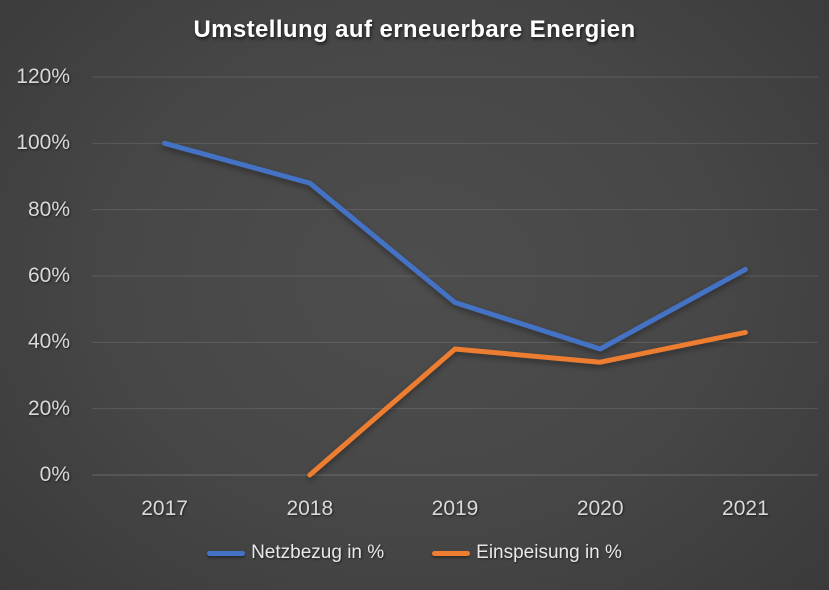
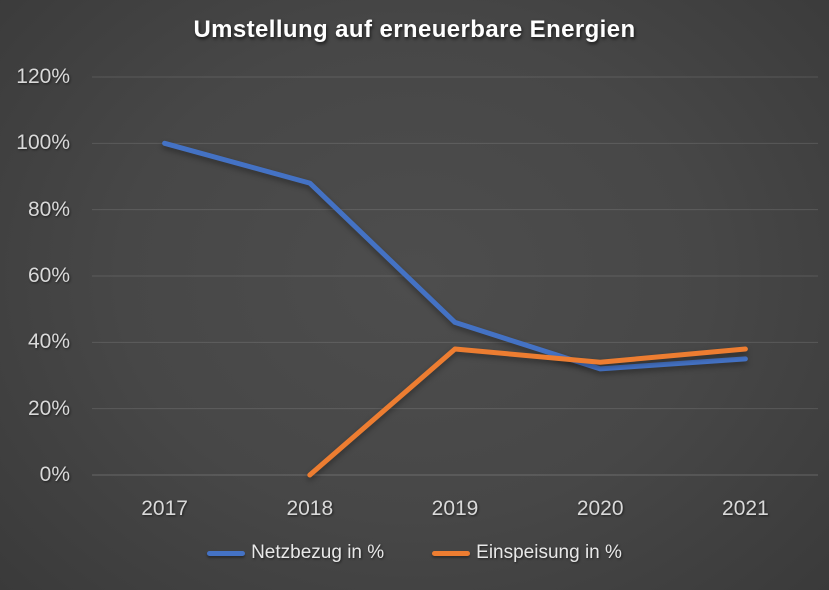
Netzbezug in %/2019: 52% -> 46%
Netzbezug in %/2020: 38% -> 32%
Netzbezug in %/2021: 62% -> 35%
Einspeisung in %/2021: 43% -> 38%
